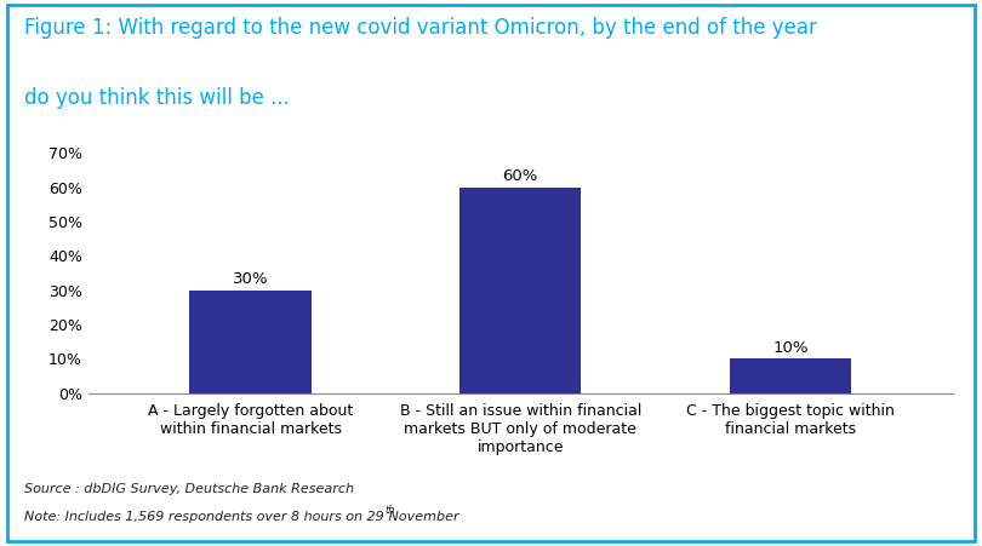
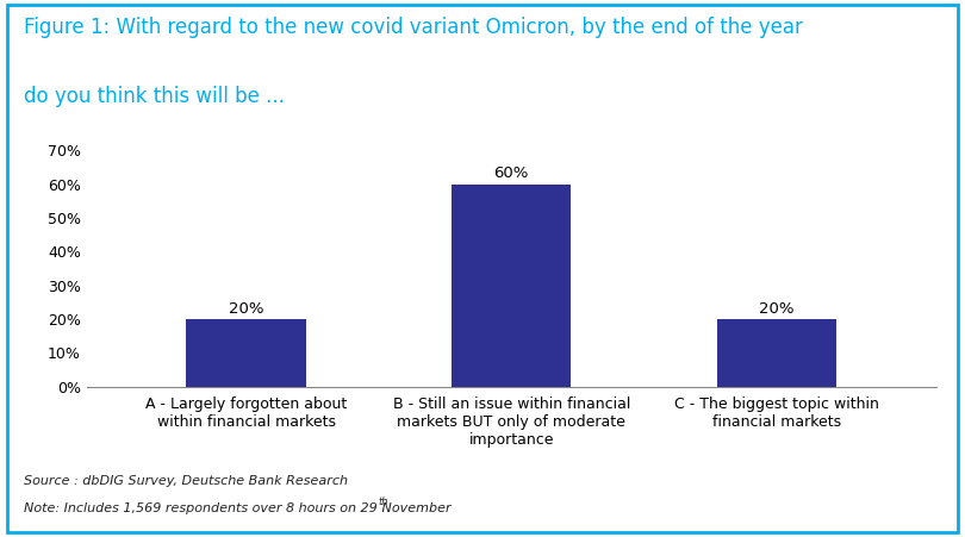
A - Largely forgotten about within financial markets: 30% -> 20%
C - The biggest topic within financial markets: 10% -> 20%
